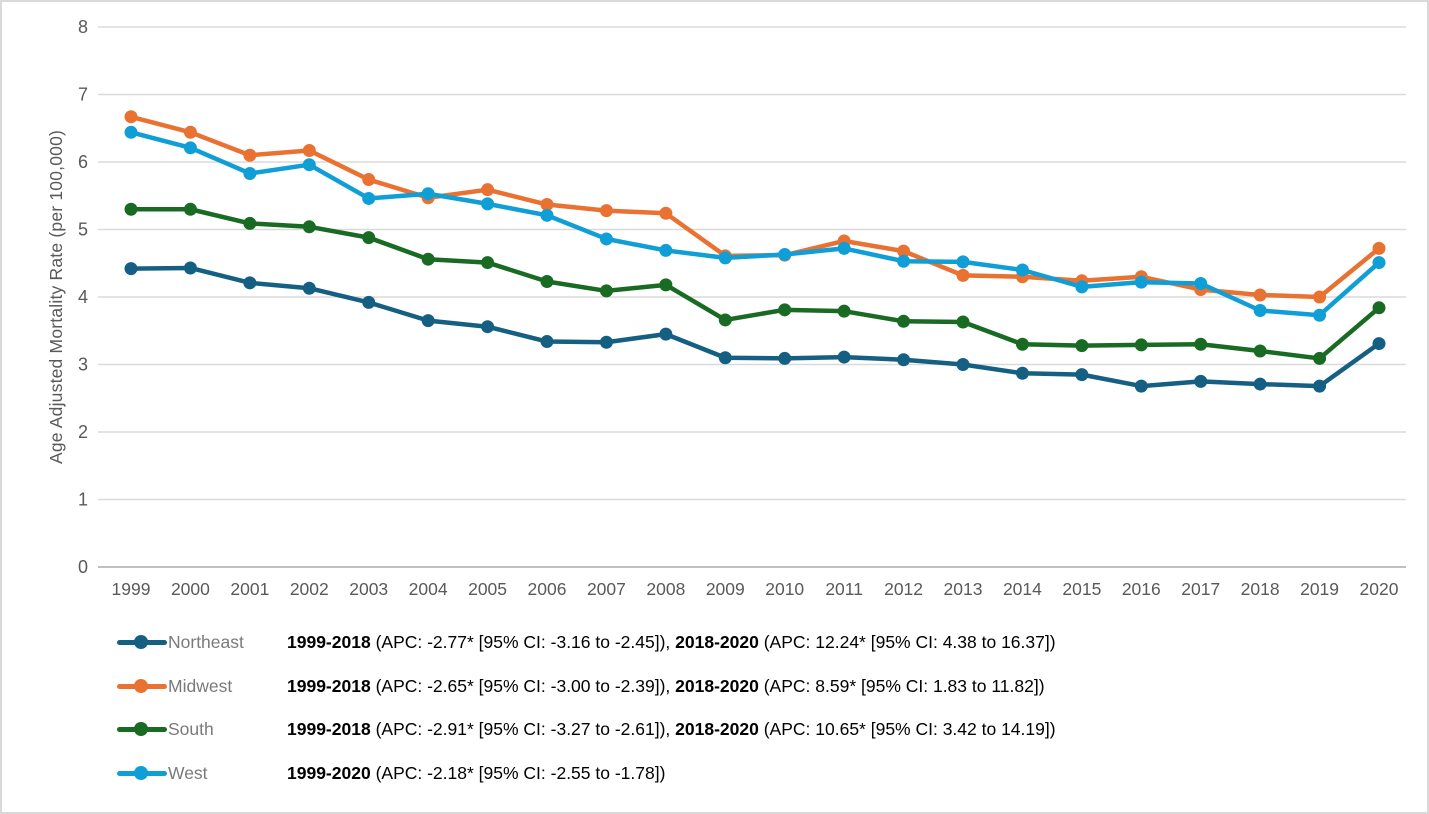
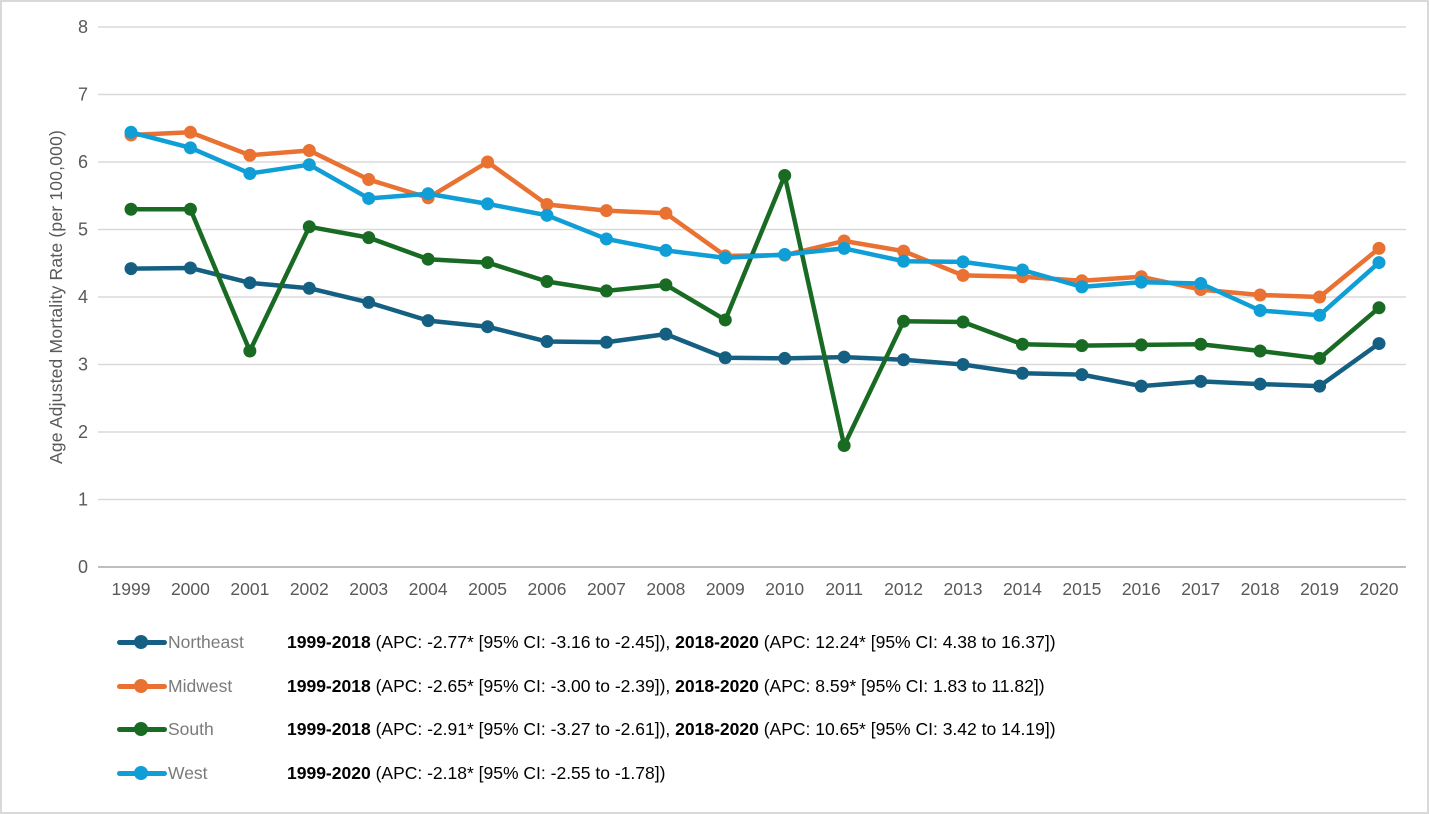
Midwest/1999: 6.7 -> 6.4
South/2001: 5.1 -> 3.2
Midwest/2005: 5.6 -> 6.0
South/2010: 3.8 -> 5.8
South/2011: 3.8 -> 1.8
